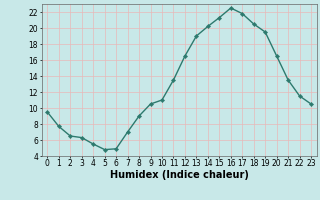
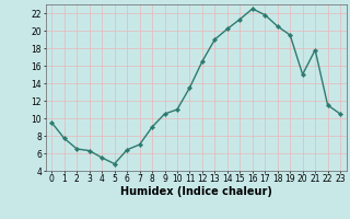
6: 4.9 -> 6.4
20: 16.5 -> 15.0
21: 13.5 -> 17.8
